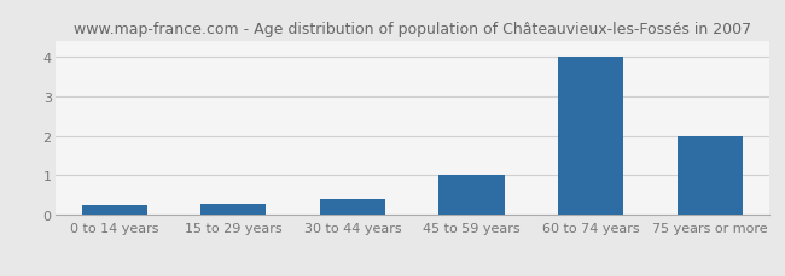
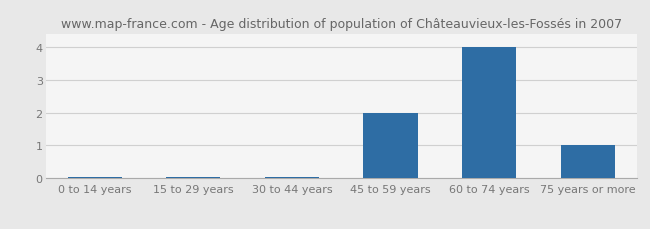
0 to 14 years: 0.25 -> 0.04
15 to 29 years: 0.30 -> 0.04
30 to 44 years: 0.40 -> 0.04
45 to 59 years: 1.00 -> 2.00
75 years or more: 2.00 -> 1.00
